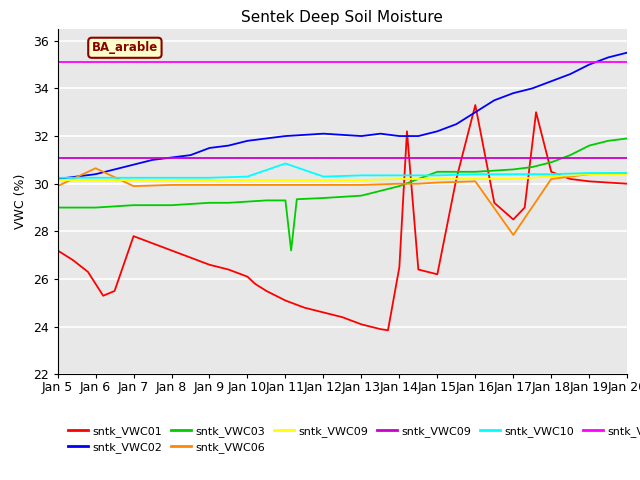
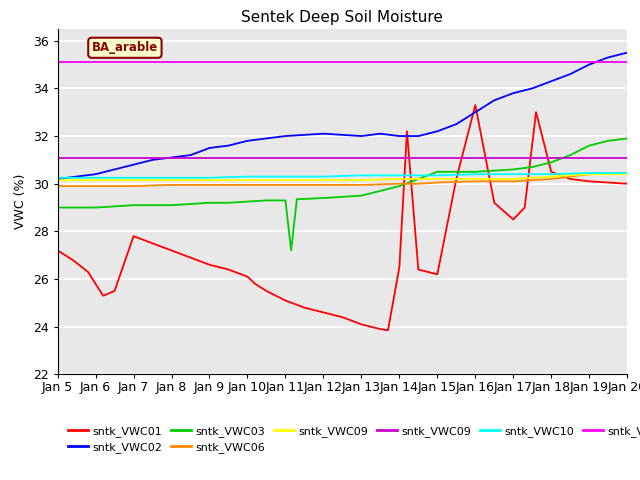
sntk_VWC06/Jan 6: 30.65 -> 29.90
sntk_VWC10/Jan 11: 30.85 -> 30.30
sntk_VWC06/Jan 17: 27.85 -> 30.10
